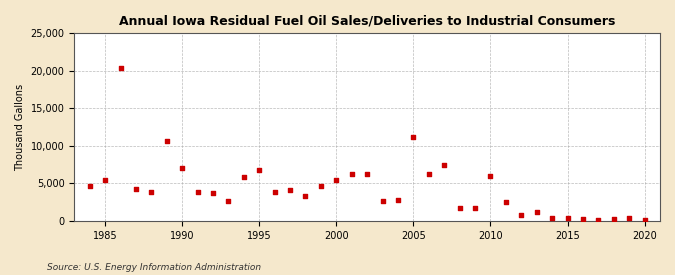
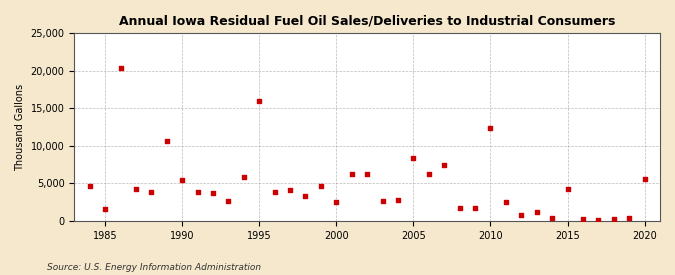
1985: 5,400 -> 1,600
1990: 7,000 -> 5,400
1995: 6,800 -> 16,000
2000: 5,500 -> 2,600
2005: 11,200 -> 8,400
2010: 6,000 -> 12,400
2015: 400 -> 4,200
2020: 200 -> 5,600
